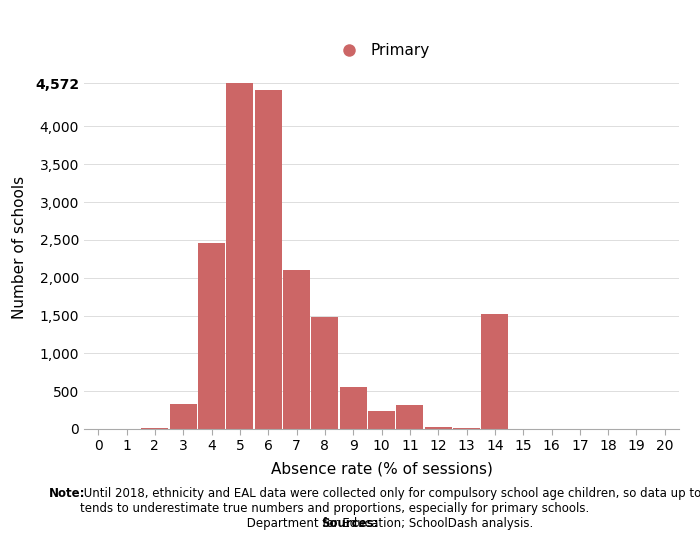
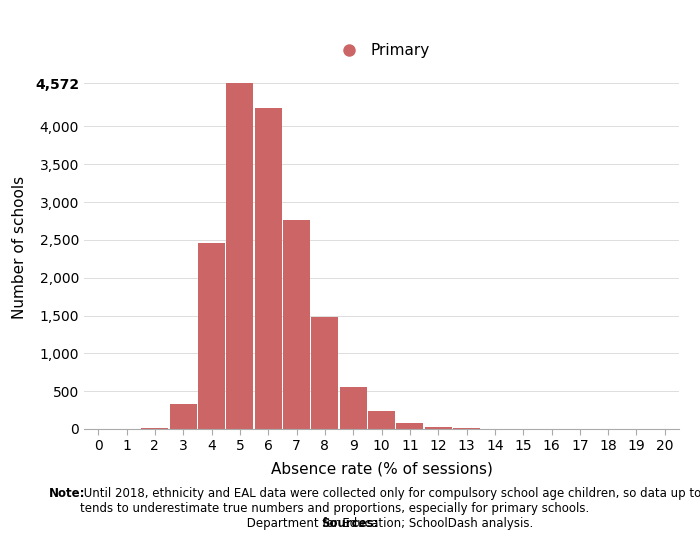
6: 4,480 -> 4,240
7: 2,100 -> 2,760
11: 320 -> 80
14: 1,520 -> 0
